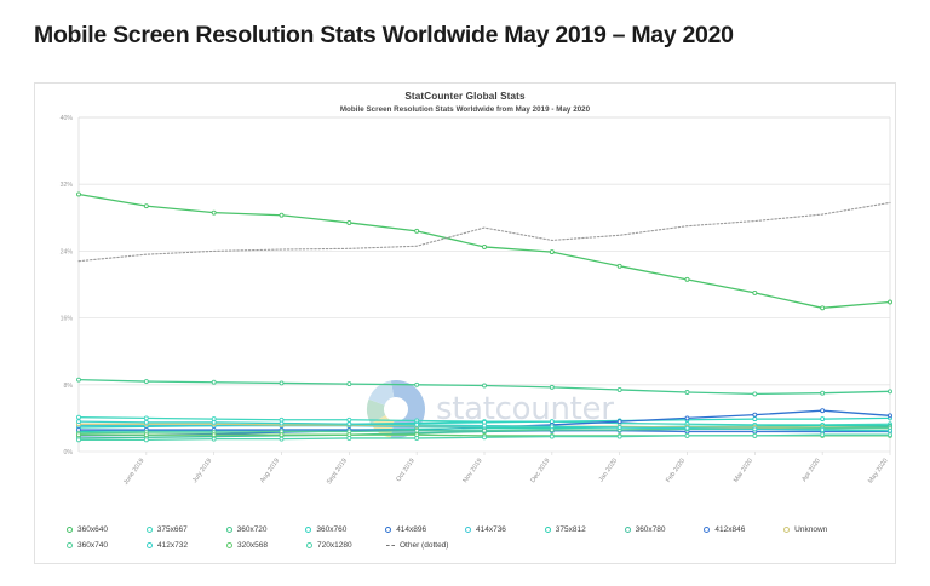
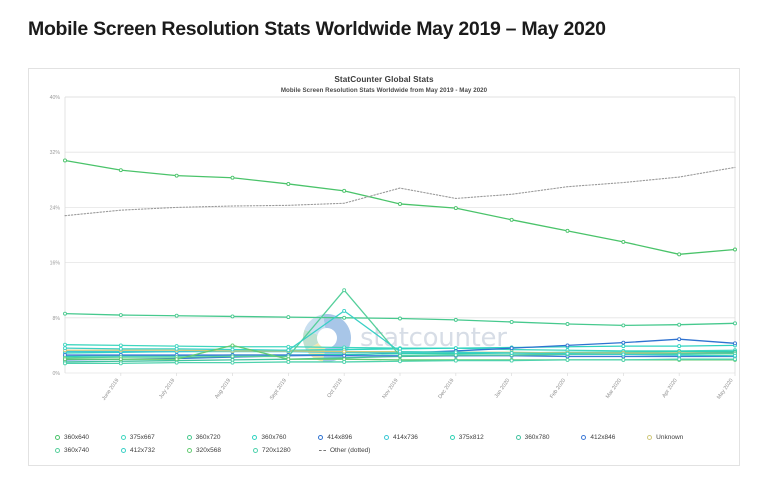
320x568/Aug 2019: 2% -> 4%
360x740/Oct 2019: 2% -> 12%
412x732/Oct 2019: 3% -> 9%
